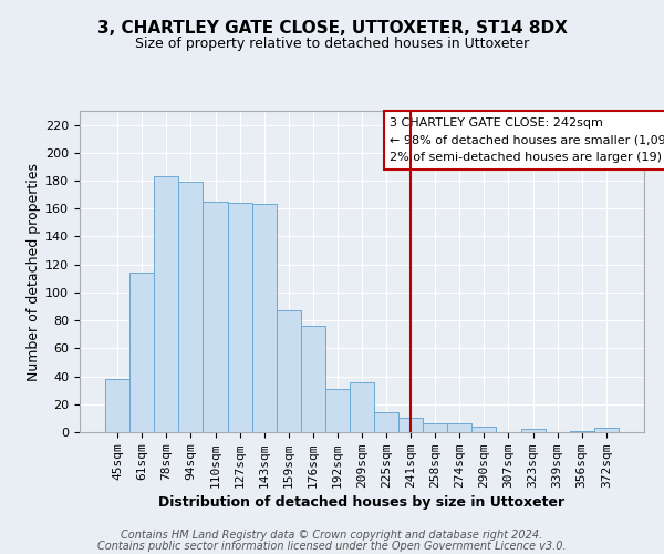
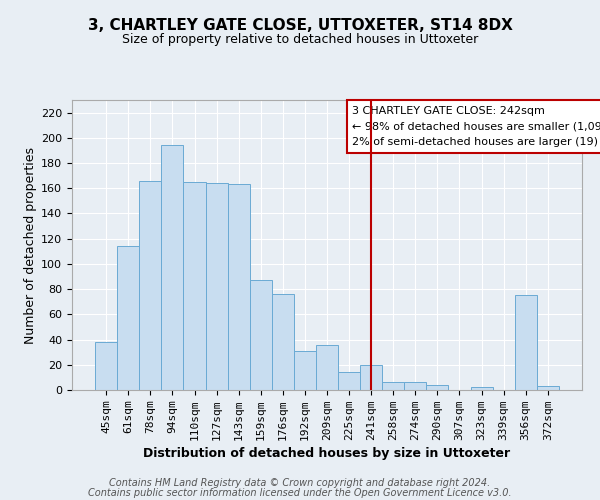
78sqm: 183 -> 166
94sqm: 179 -> 194
241sqm: 10 -> 20
356sqm: 1 -> 75
